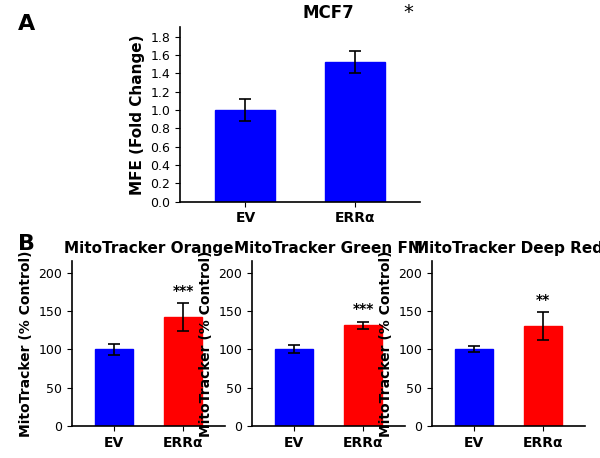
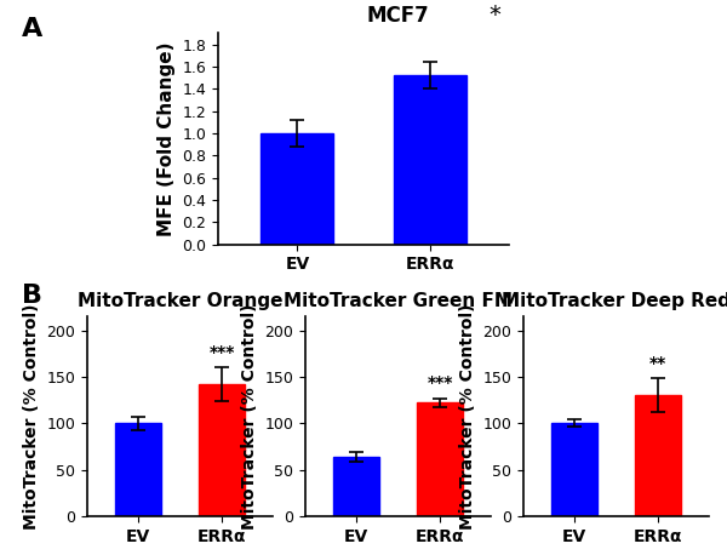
MitoTracker Green FM/EV: 100 -> 64
MitoTracker Green FM/ERRα: 131 -> 122
